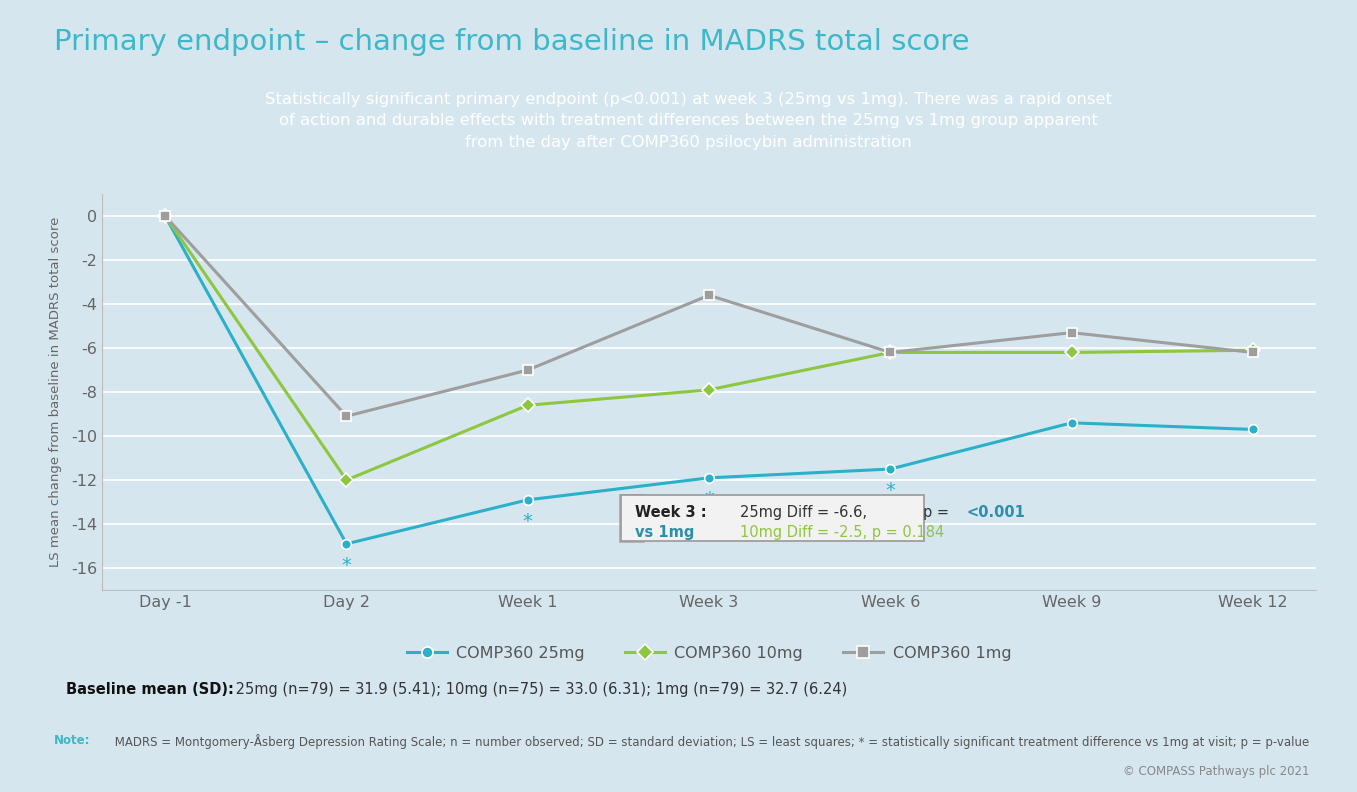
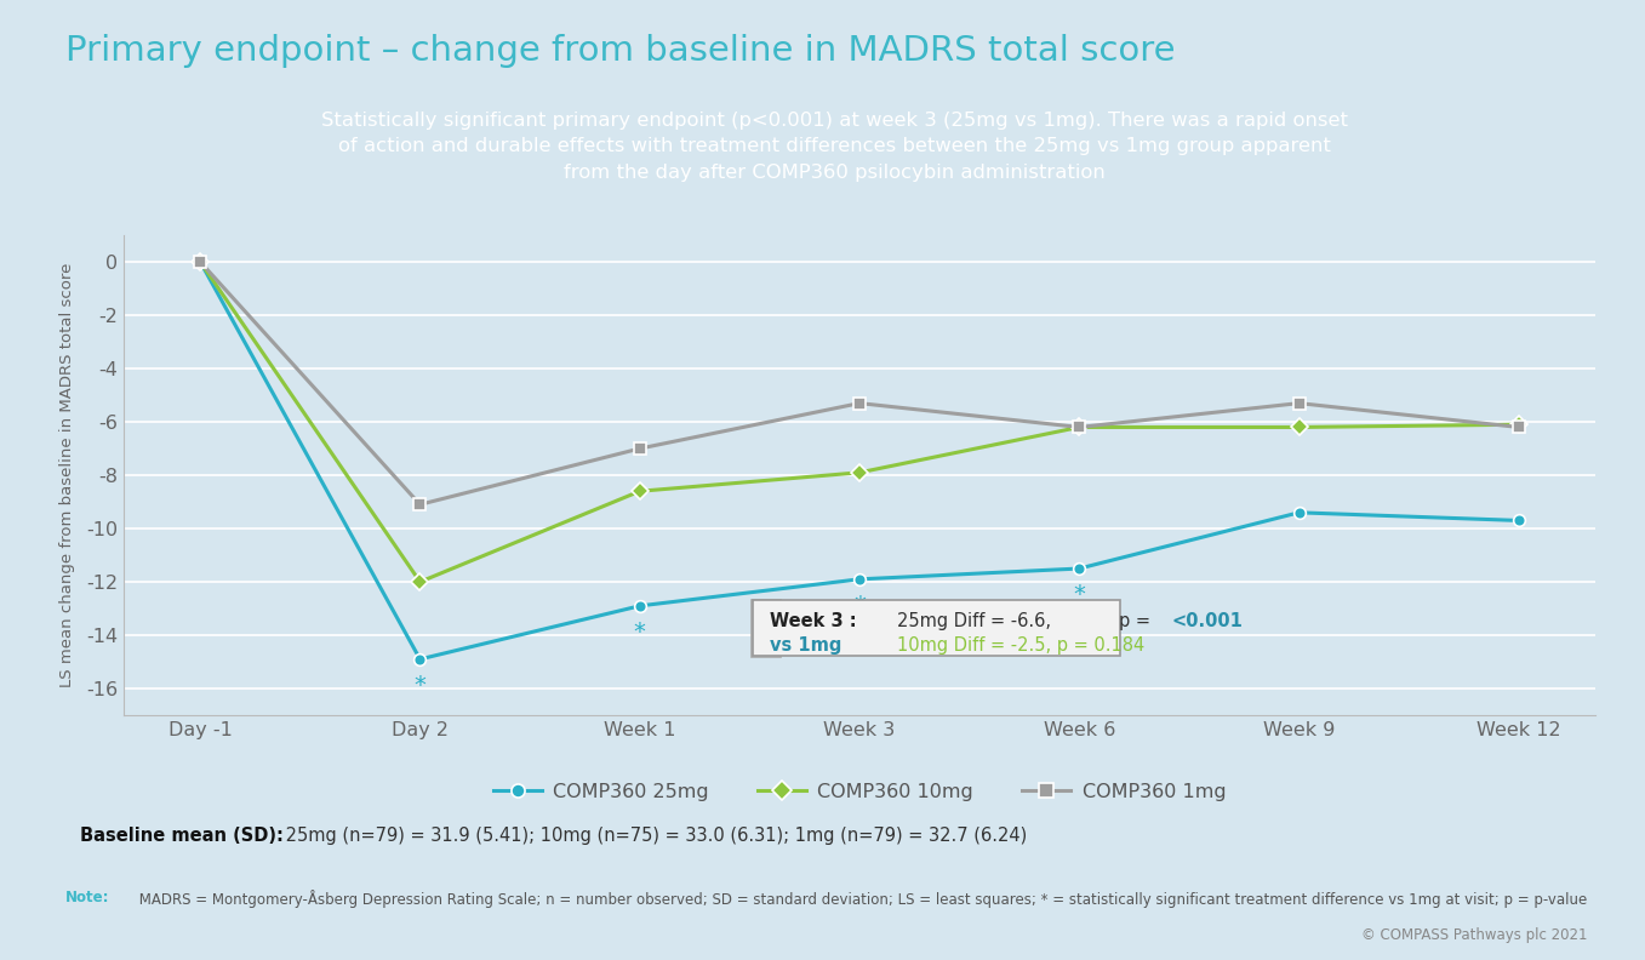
COMP360 1mg/Week 3: -3.6 -> -5.3
